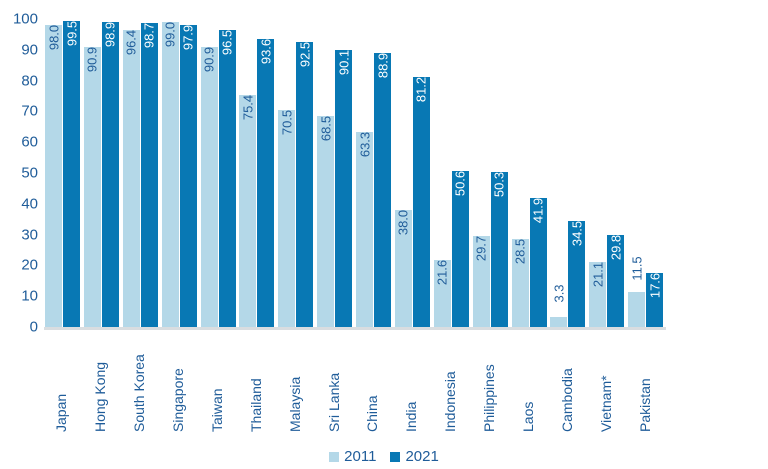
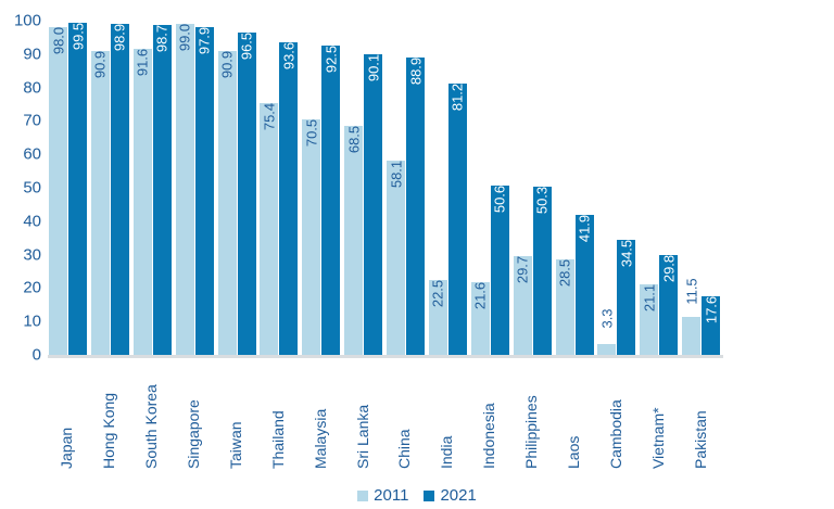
2011/South Korea: 96.4 -> 91.6
2011/China: 63.3 -> 58.1
2011/India: 38.0 -> 22.5
